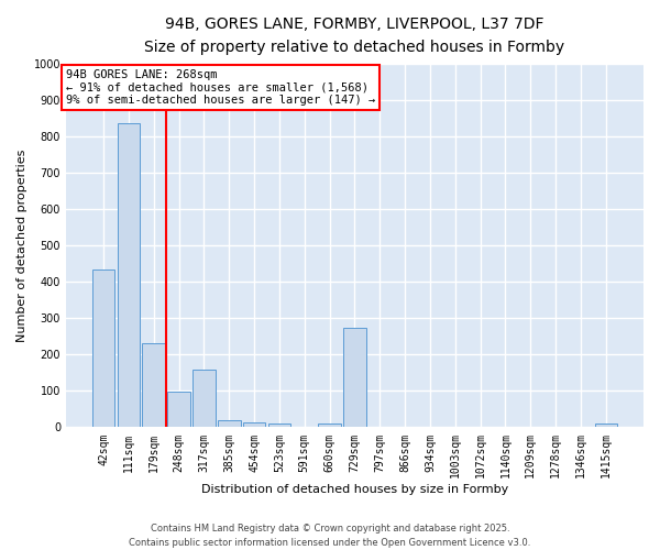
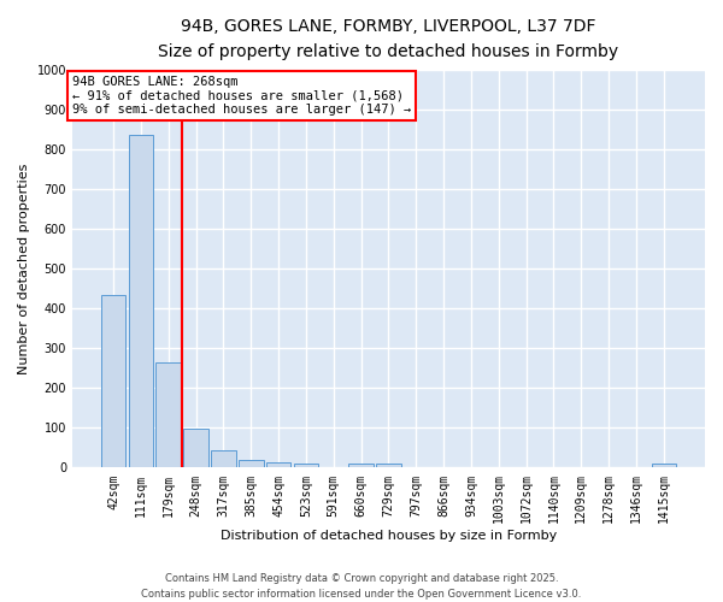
179sqm: 230 -> 265
317sqm: 160 -> 45
729sqm: 275 -> 10
